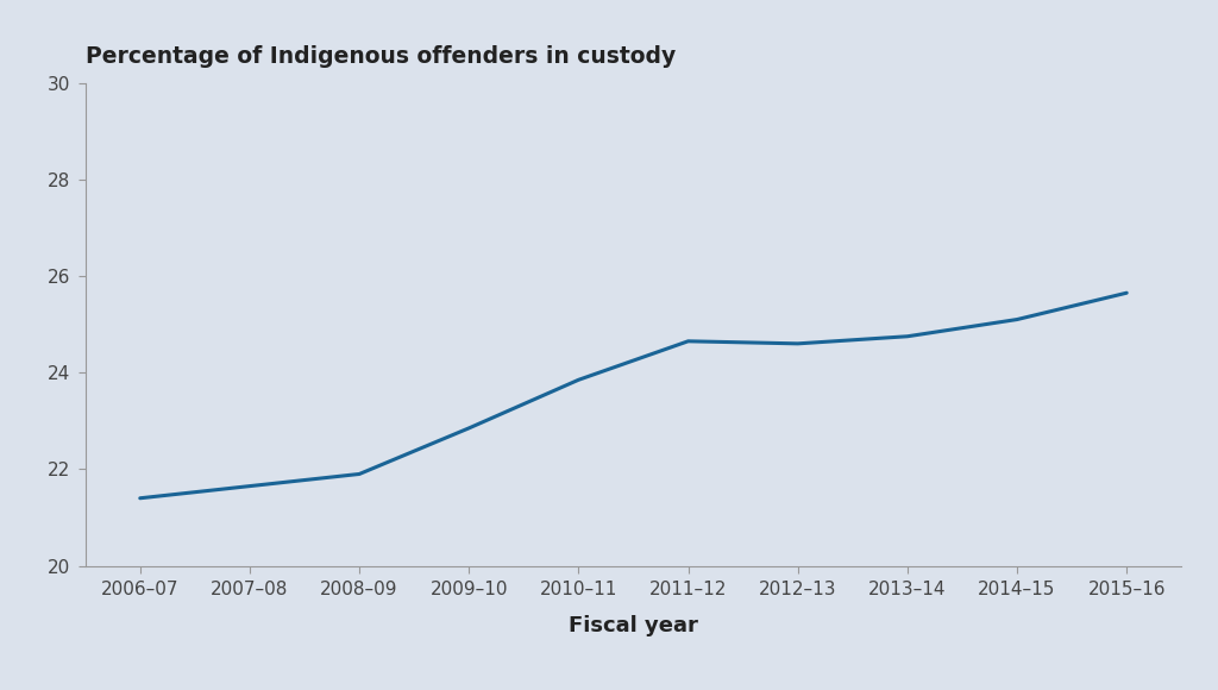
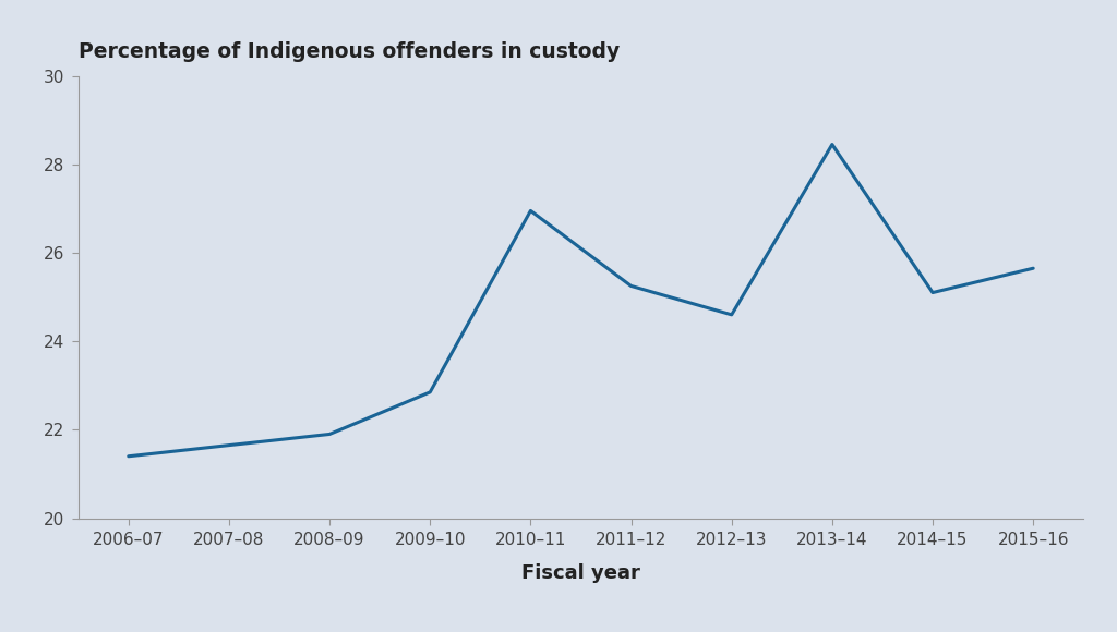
2010–11: 23.85 -> 26.95
2011–12: 24.65 -> 25.25
2013–14: 24.75 -> 28.45
